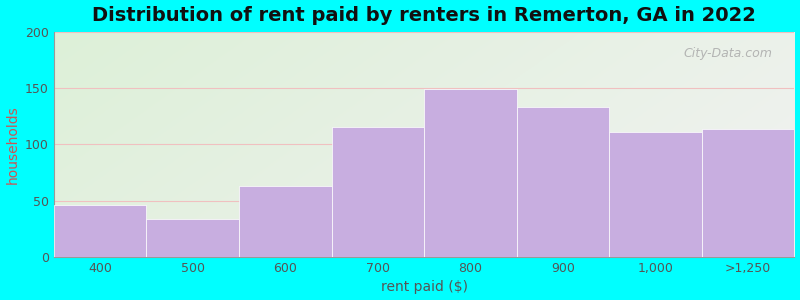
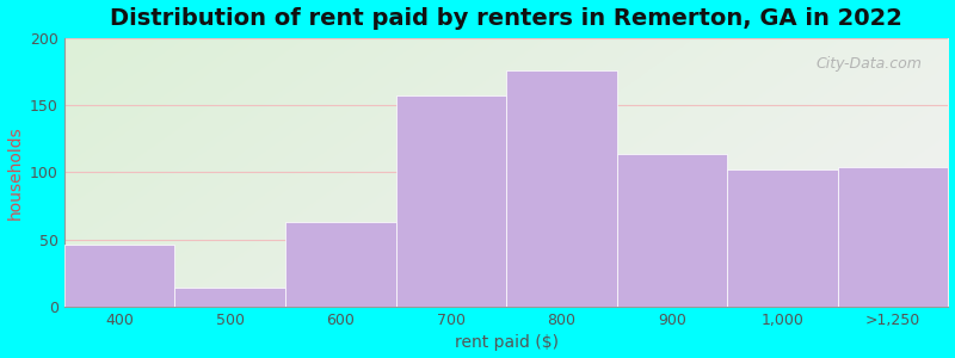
500: 34 -> 14
700: 115 -> 157
800: 149 -> 176
900: 133 -> 114
1,000: 111 -> 102
>1,250: 114 -> 104
